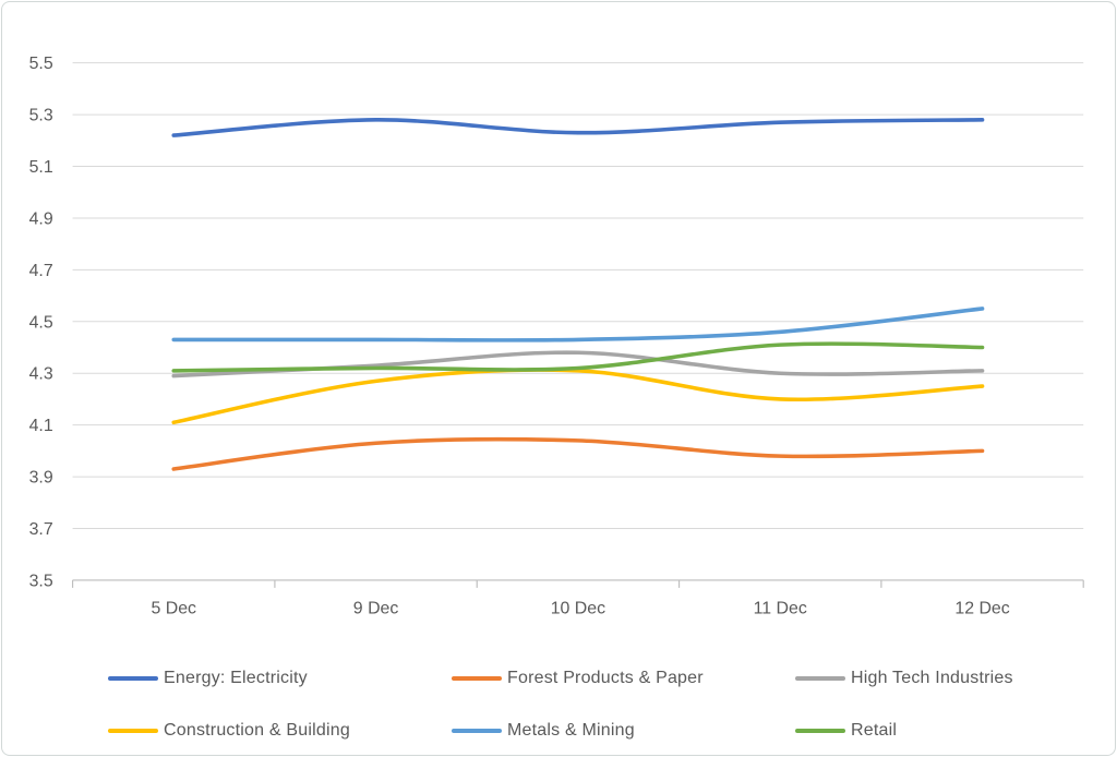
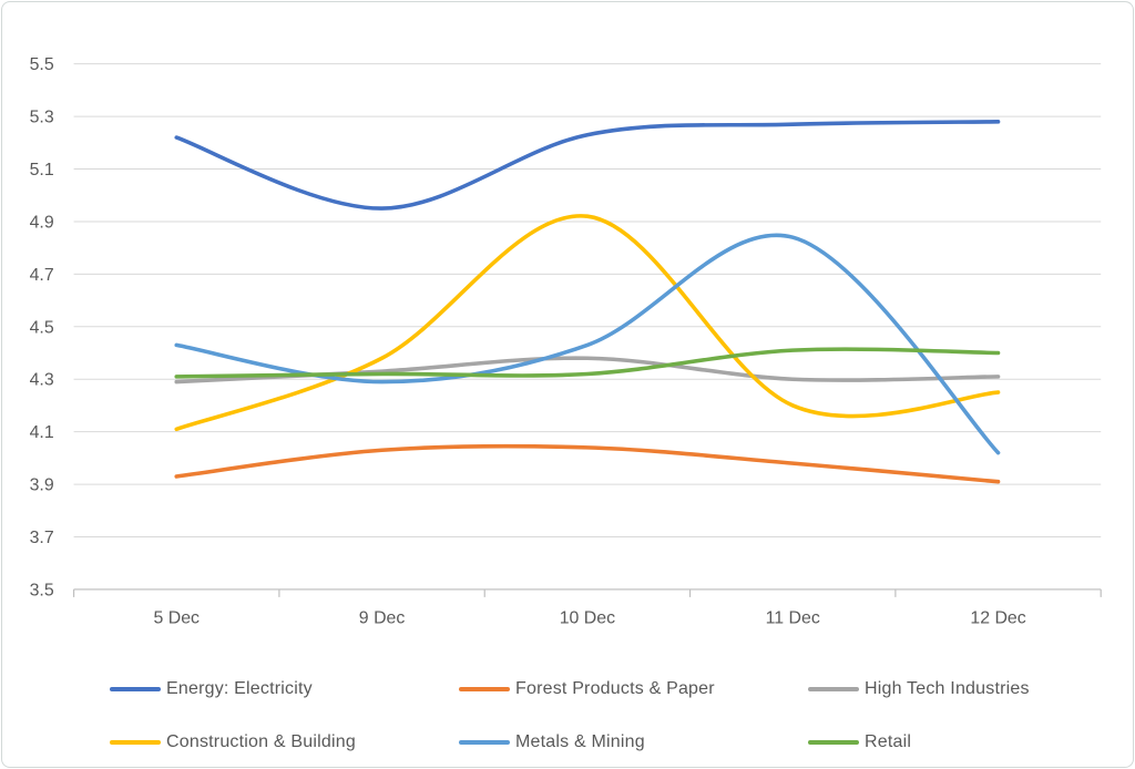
Energy: Electricity/9 Dec: 5.28 -> 4.95
Construction & Building/9 Dec: 4.27 -> 4.38
Metals & Mining/9 Dec: 4.43 -> 4.29
Construction & Building/10 Dec: 4.31 -> 4.92
Metals & Mining/11 Dec: 4.46 -> 4.84
Forest Products & Paper/12 Dec: 4.00 -> 3.91
Metals & Mining/12 Dec: 4.55 -> 4.02
